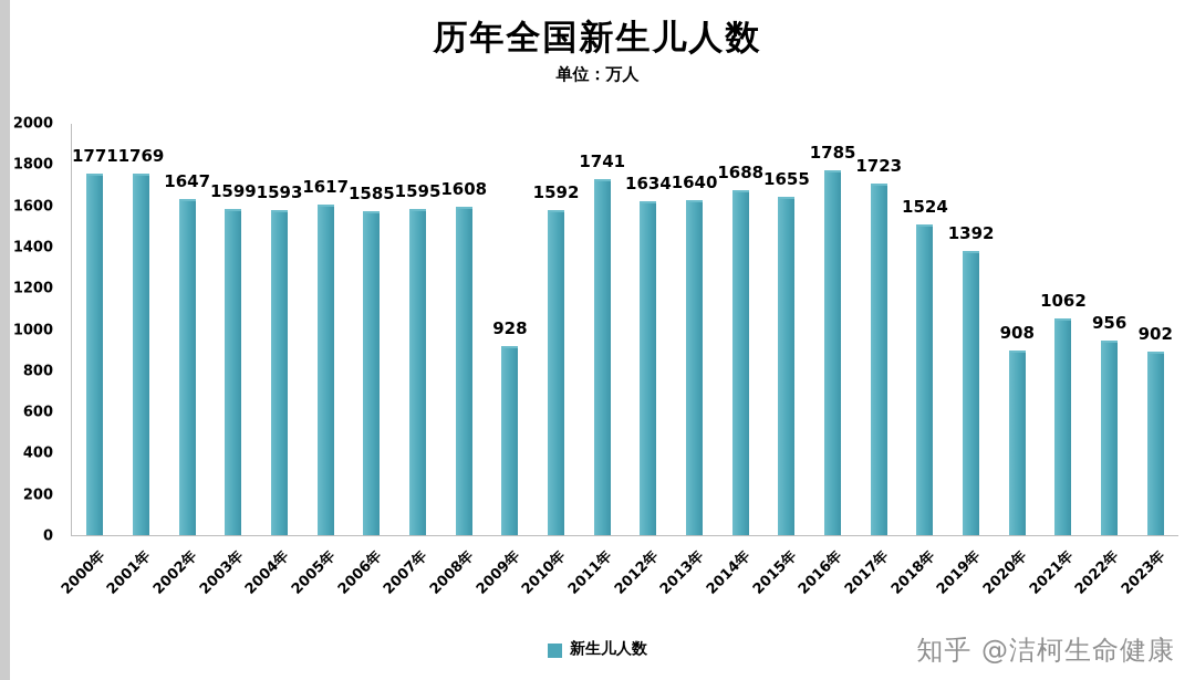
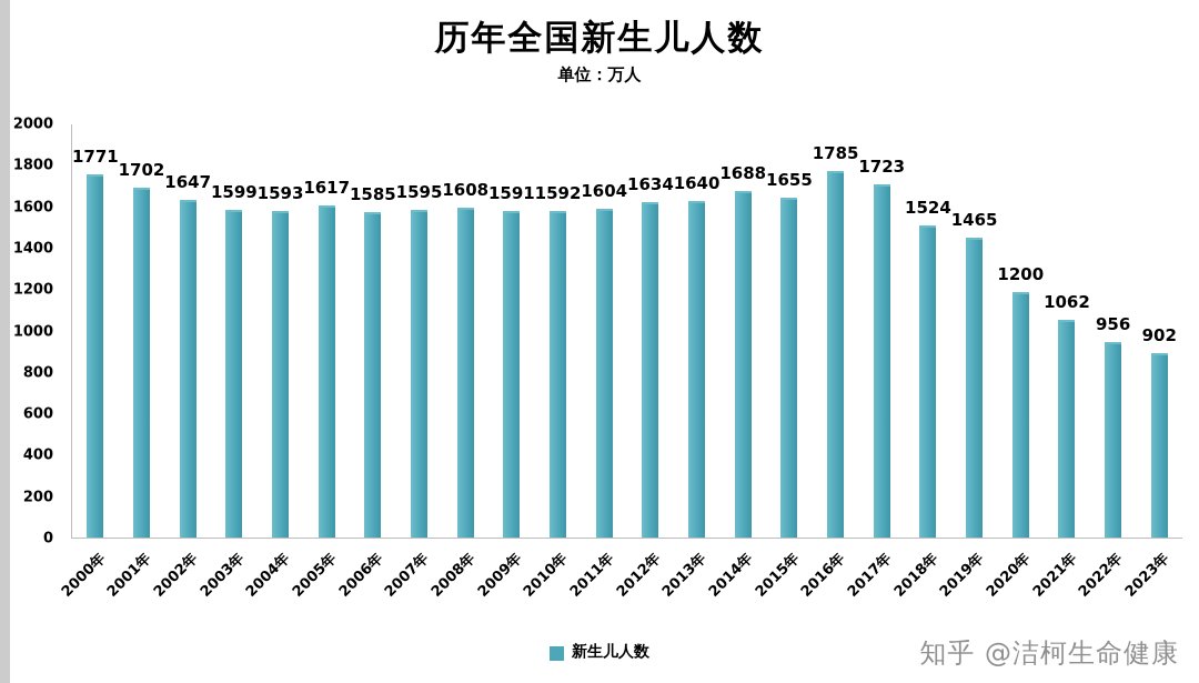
2001年: 1769 -> 1702
2009年: 928 -> 1591
2011年: 1741 -> 1604
2019年: 1392 -> 1465
2020年: 908 -> 1200
